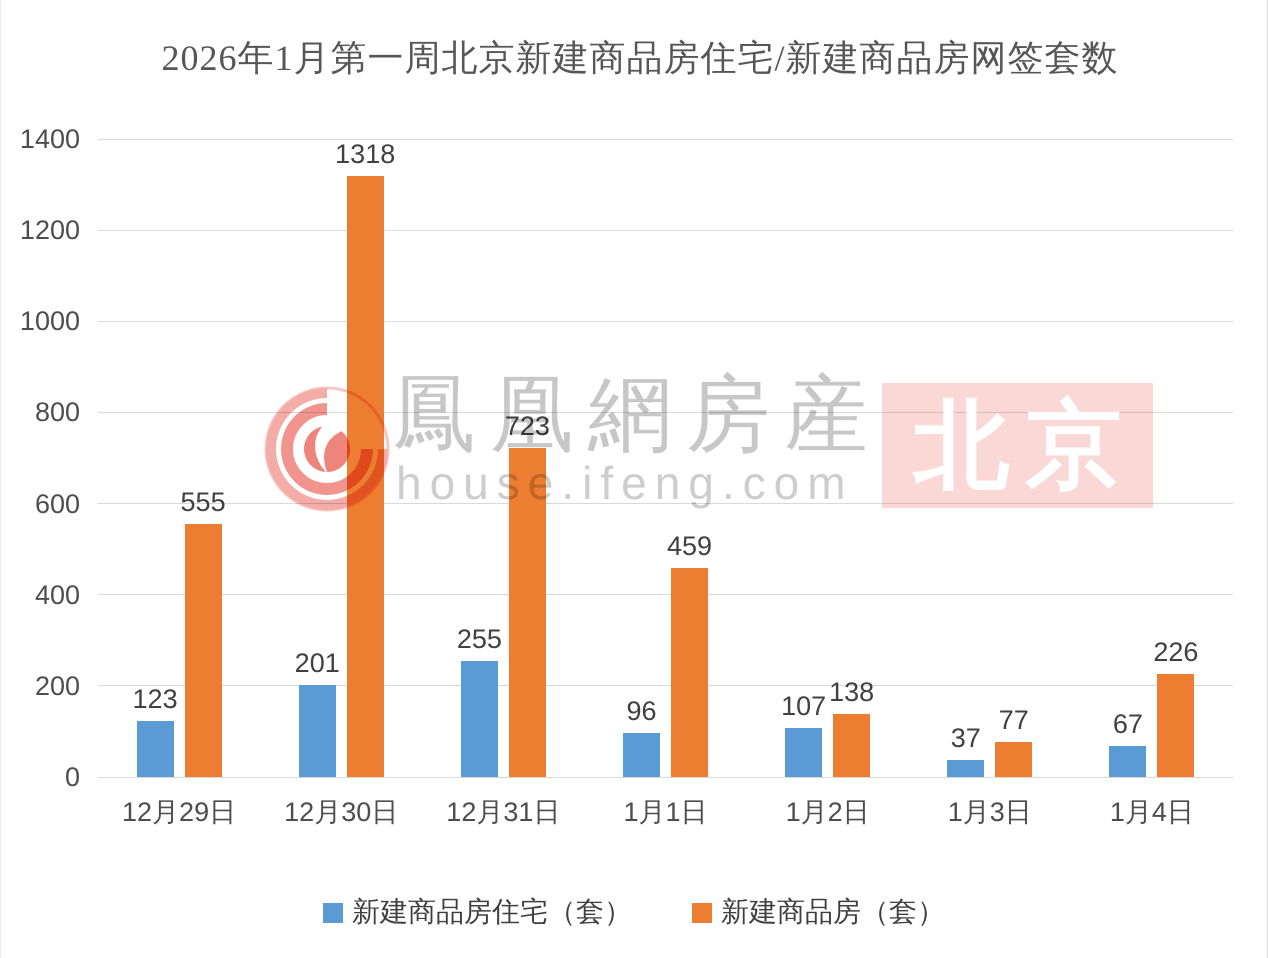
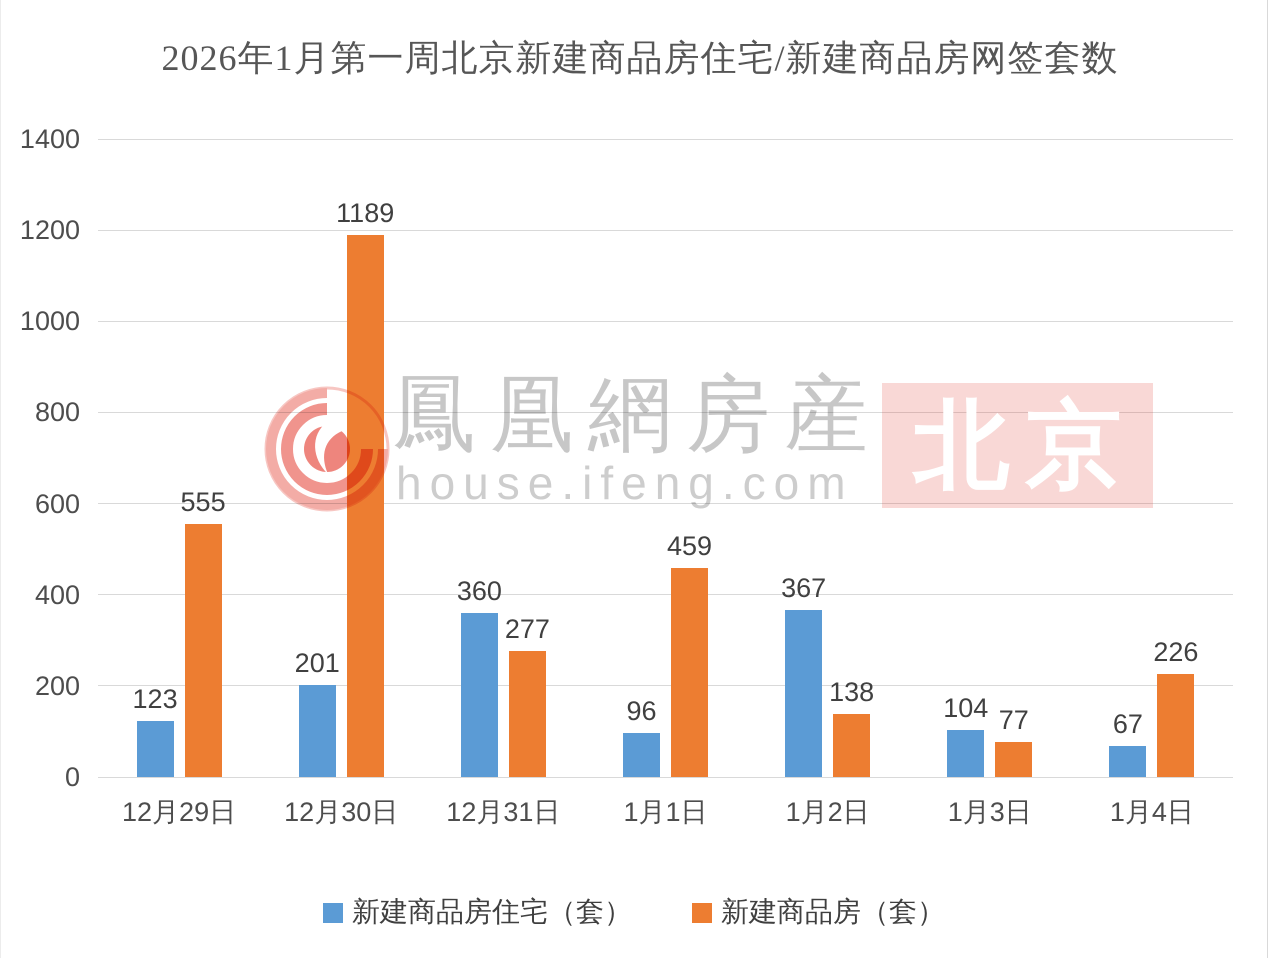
新建商品房（套）/12月30日: 1318 -> 1189
新建商品房住宅（套）/12月31日: 255 -> 360
新建商品房（套）/12月31日: 723 -> 277
新建商品房住宅（套）/1月2日: 107 -> 367
新建商品房住宅（套）/1月3日: 37 -> 104
